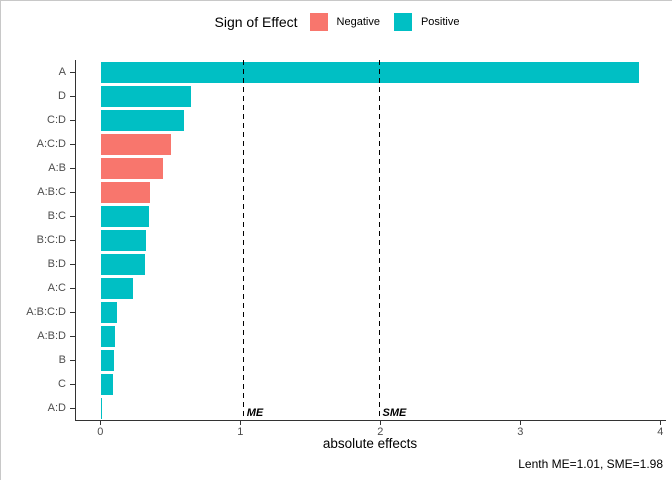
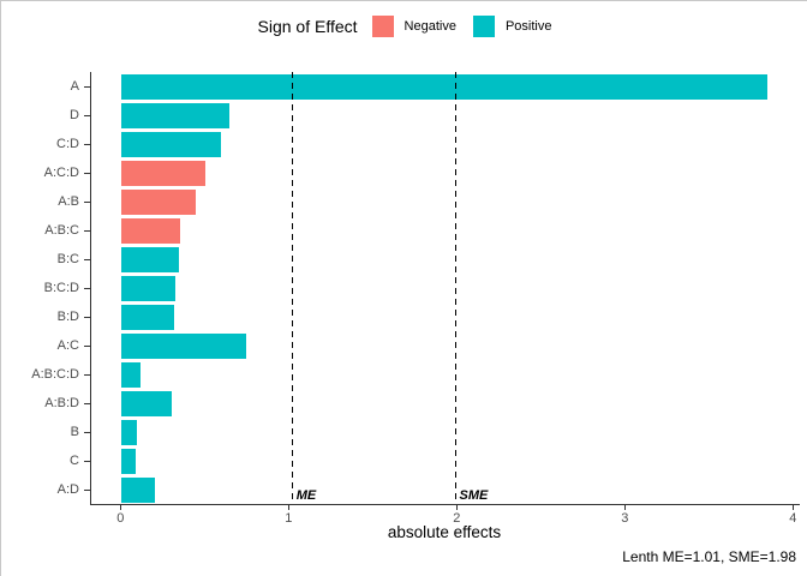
A:C: 0.23 -> 0.74
A:B:D: 0.10 -> 0.30
A:D: 0.01 -> 0.20
